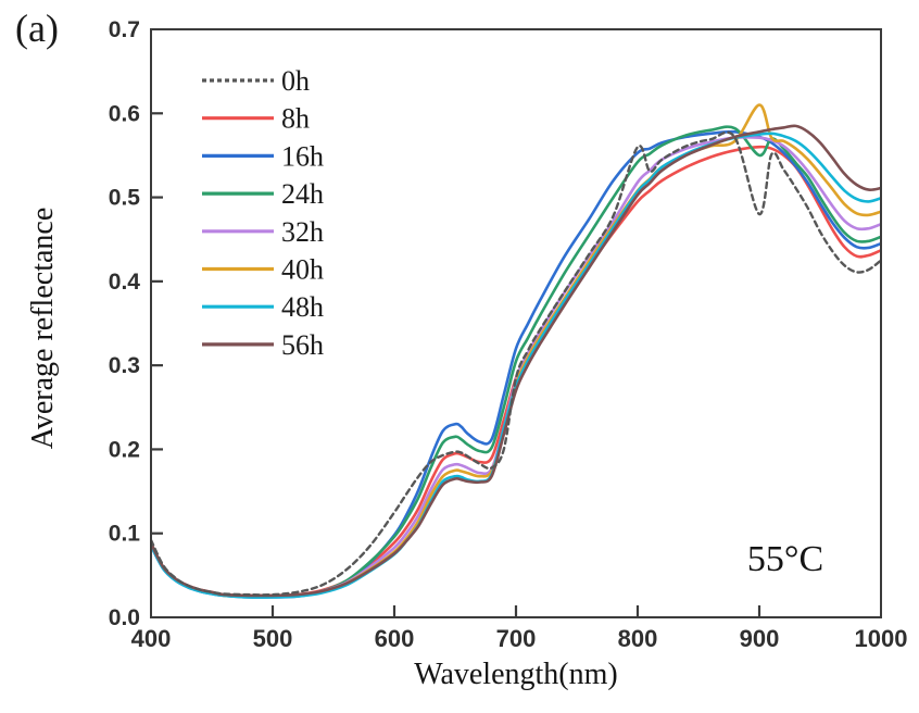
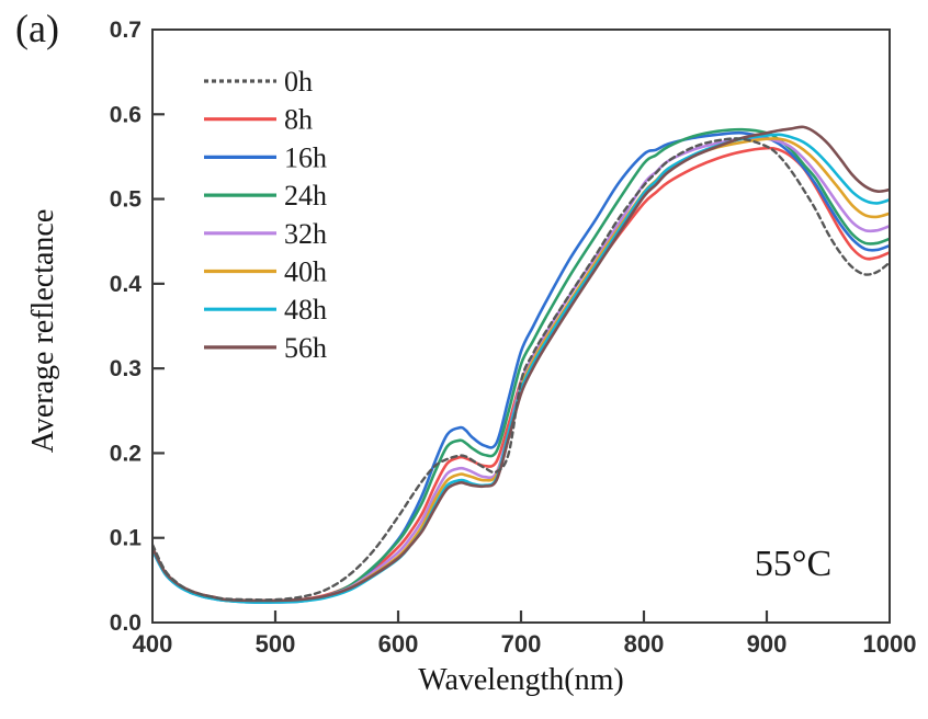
0h/800: 0.56 -> 0.52
0h/900: 0.48 -> 0.56
24h/900: 0.55 -> 0.58
40h/900: 0.61 -> 0.57
